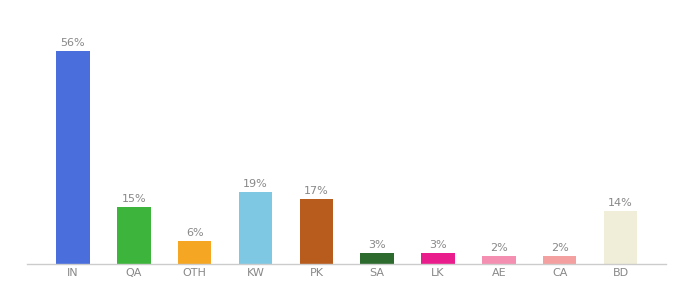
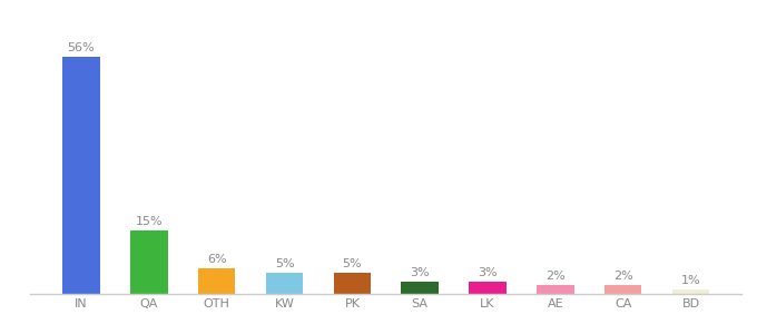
KW: 19% -> 5%
PK: 17% -> 5%
BD: 14% -> 1%
